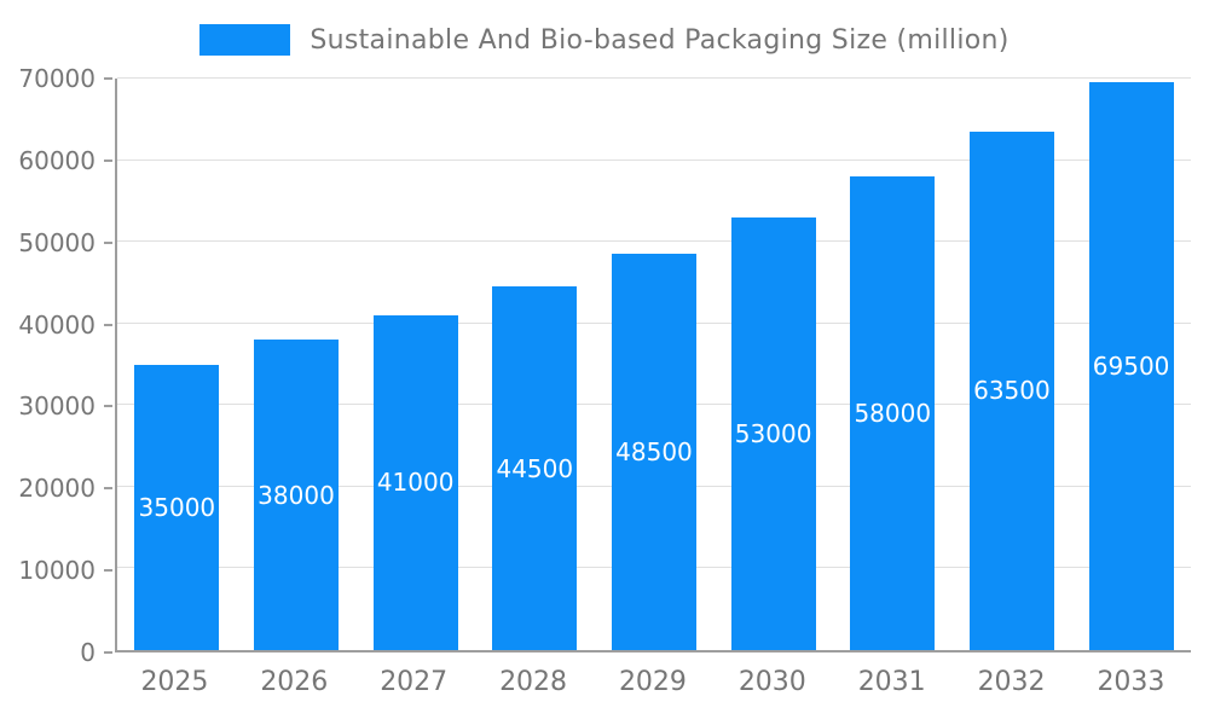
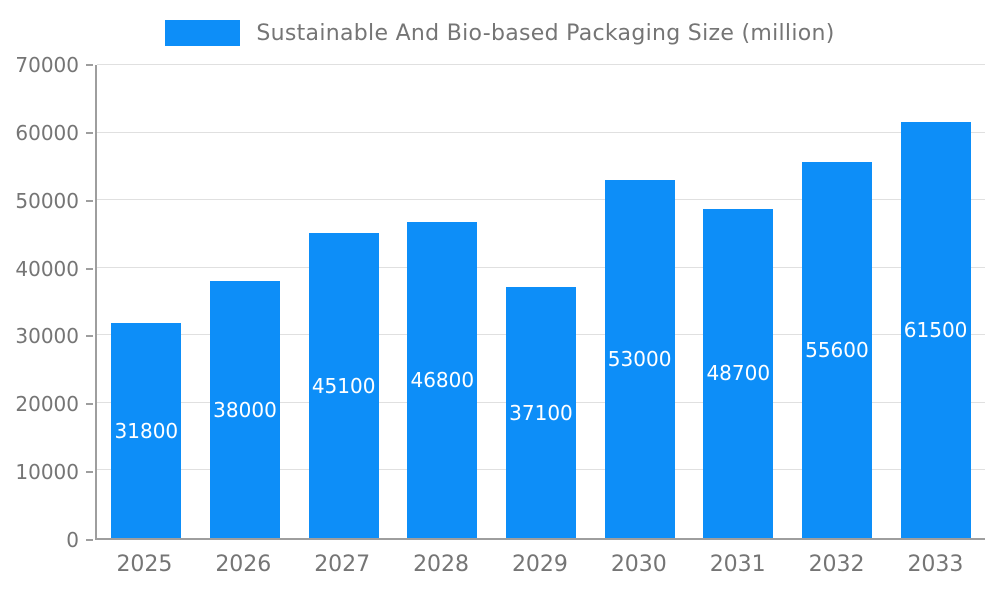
2025: 35000 -> 31800
2027: 41000 -> 45100
2028: 44500 -> 46800
2029: 48500 -> 37100
2031: 58000 -> 48700
2032: 63500 -> 55600
2033: 69500 -> 61500
